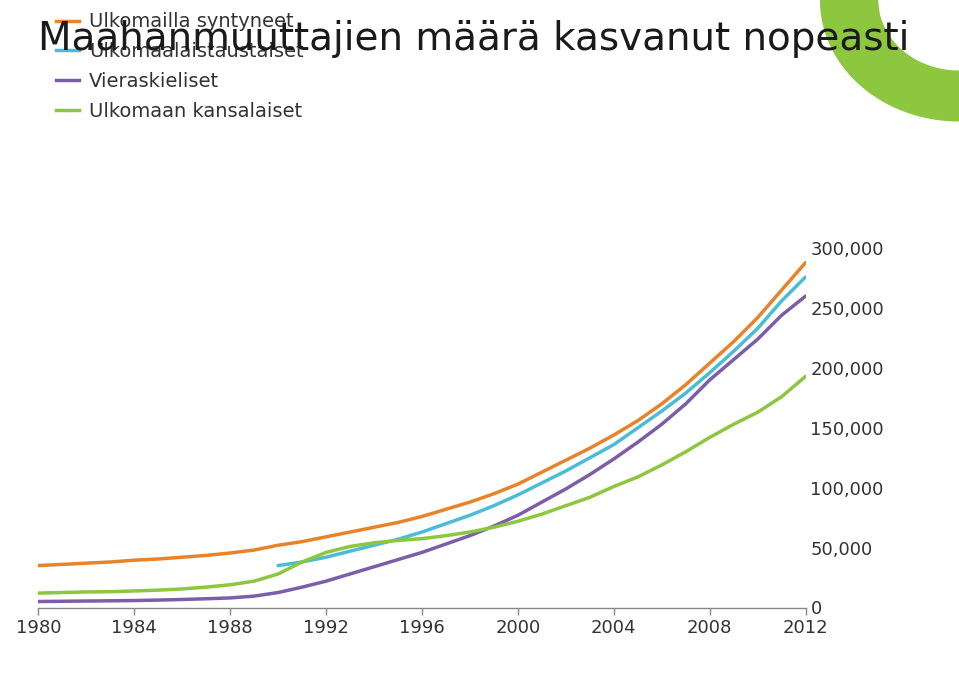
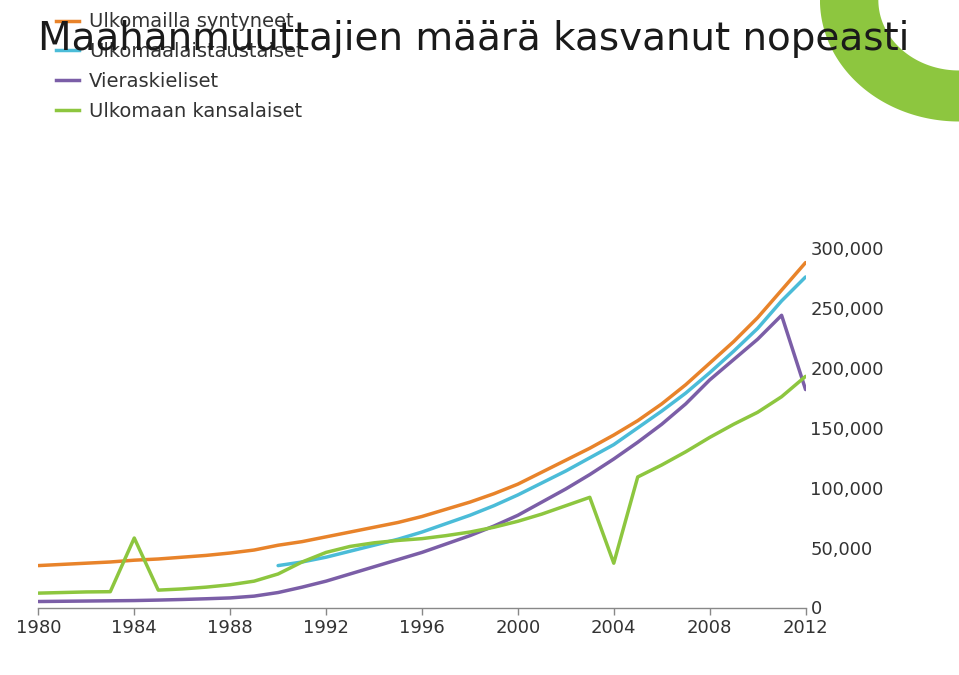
Ulkomaan kansalaiset/1984: 14,000 -> 58,000
Ulkomaan kansalaiset/2004: 101,000 -> 37,000
Vieraskieliset/2012: 260,000 -> 182,000
